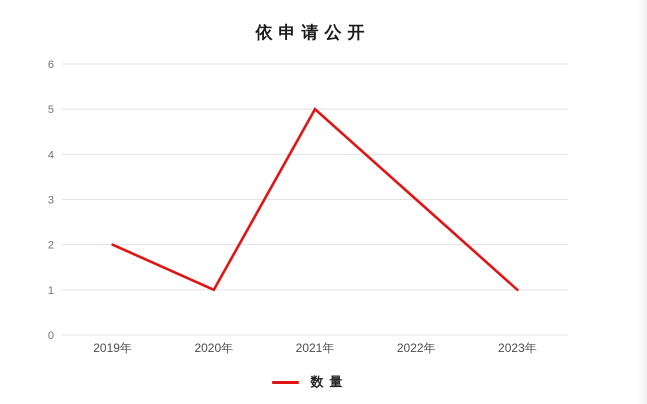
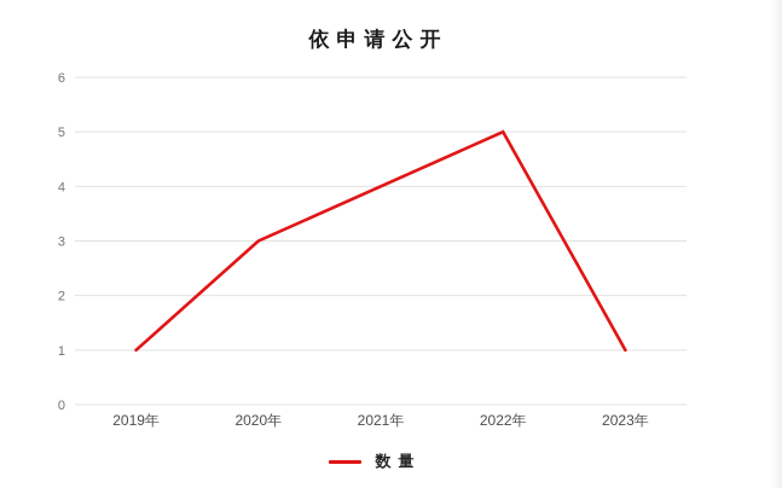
2019年: 2 -> 1
2020年: 1 -> 3
2021年: 5 -> 4
2022年: 3 -> 5
